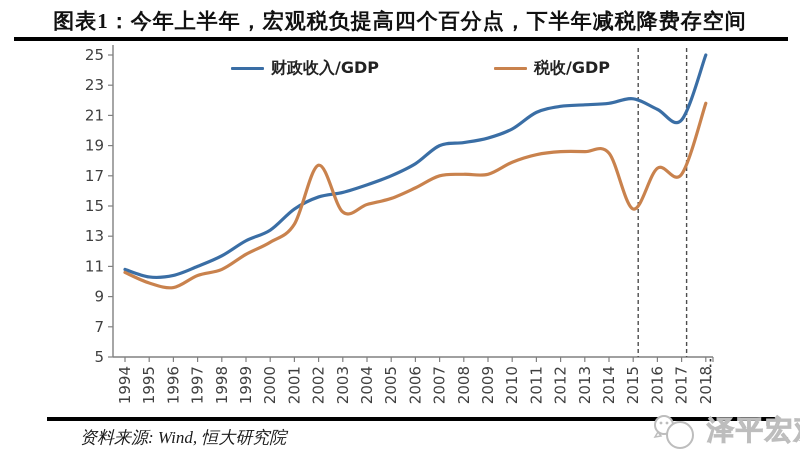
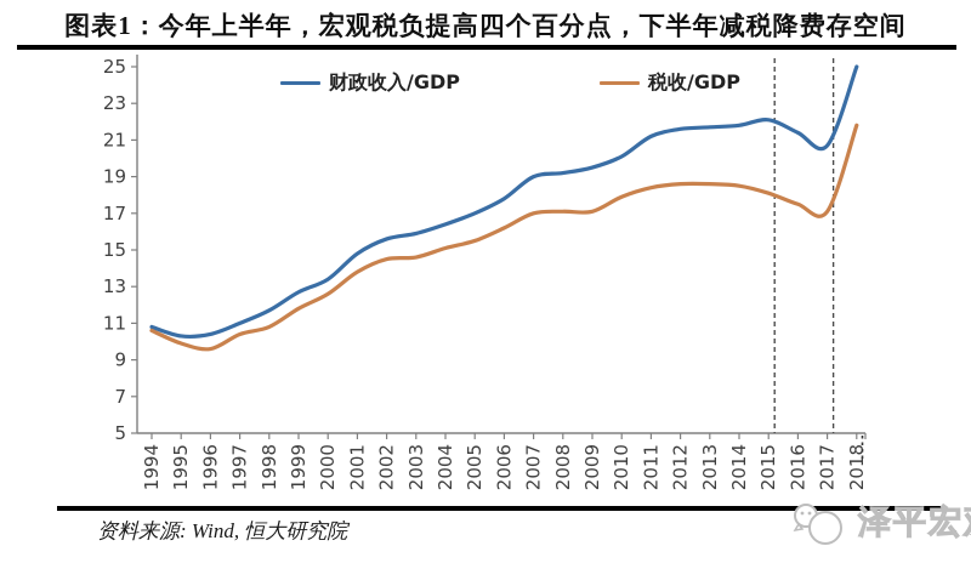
税收/GDP/2002: 17.7 -> 14.5
税收/GDP/2015: 14.8 -> 18.1
